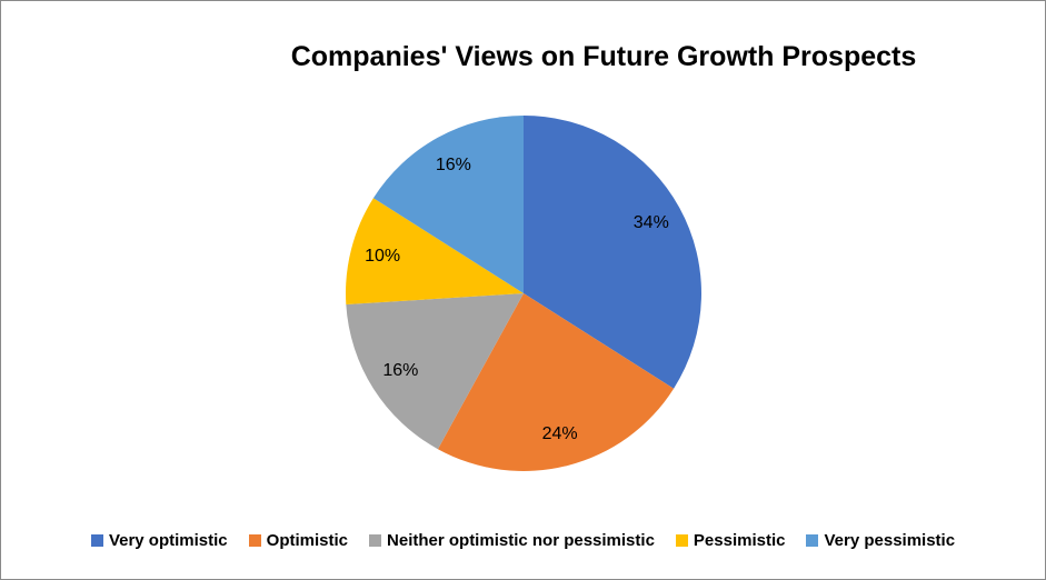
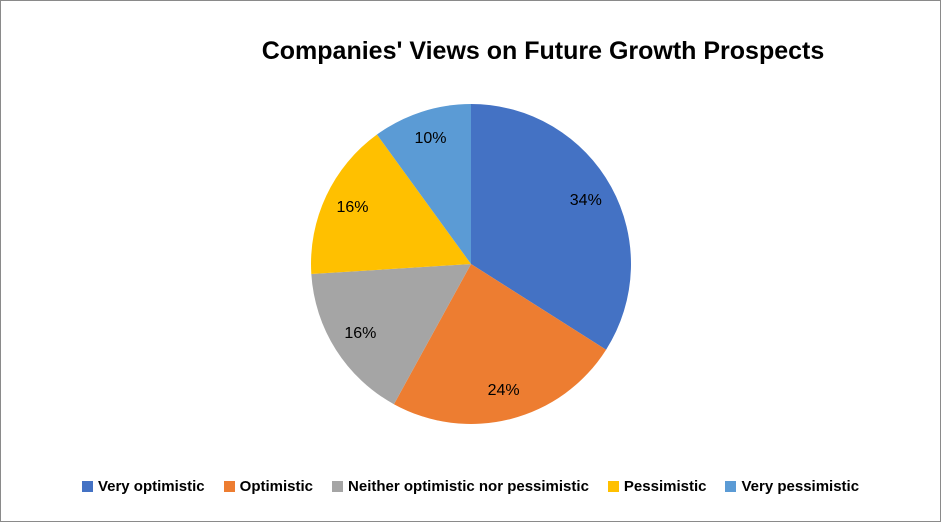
Pessimistic: 10% -> 16%
Very pessimistic: 16% -> 10%
